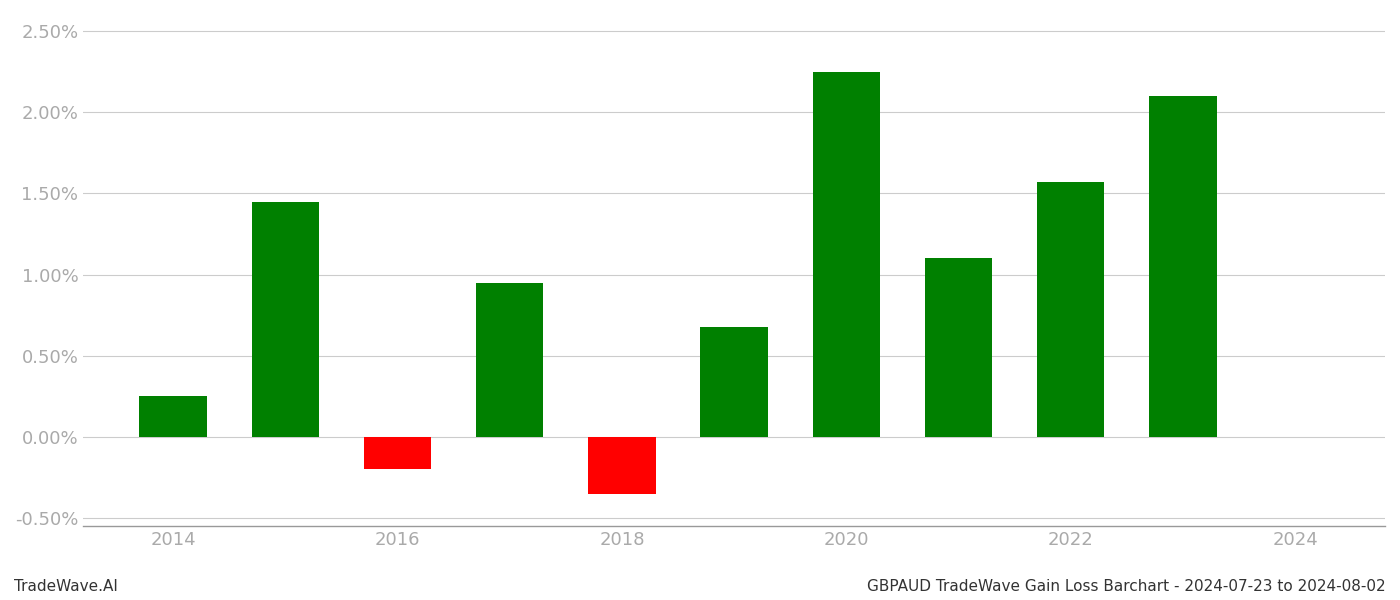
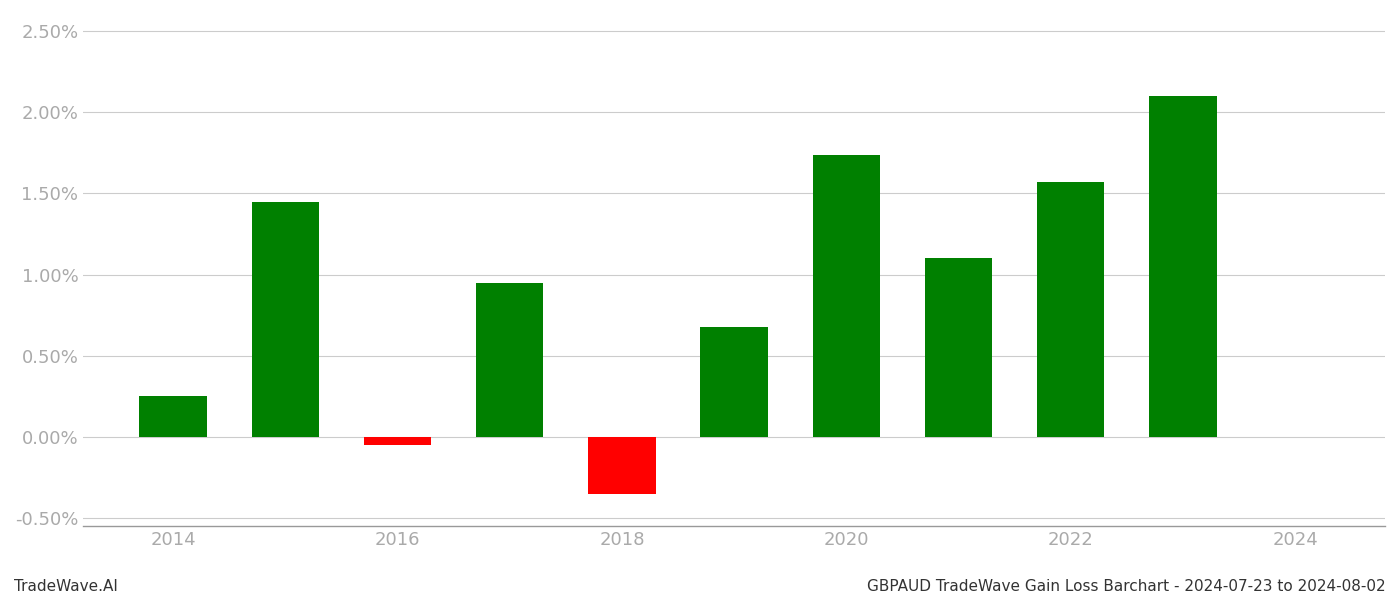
2016: -0.20% -> -0.05%
2020: 2.25% -> 1.74%
